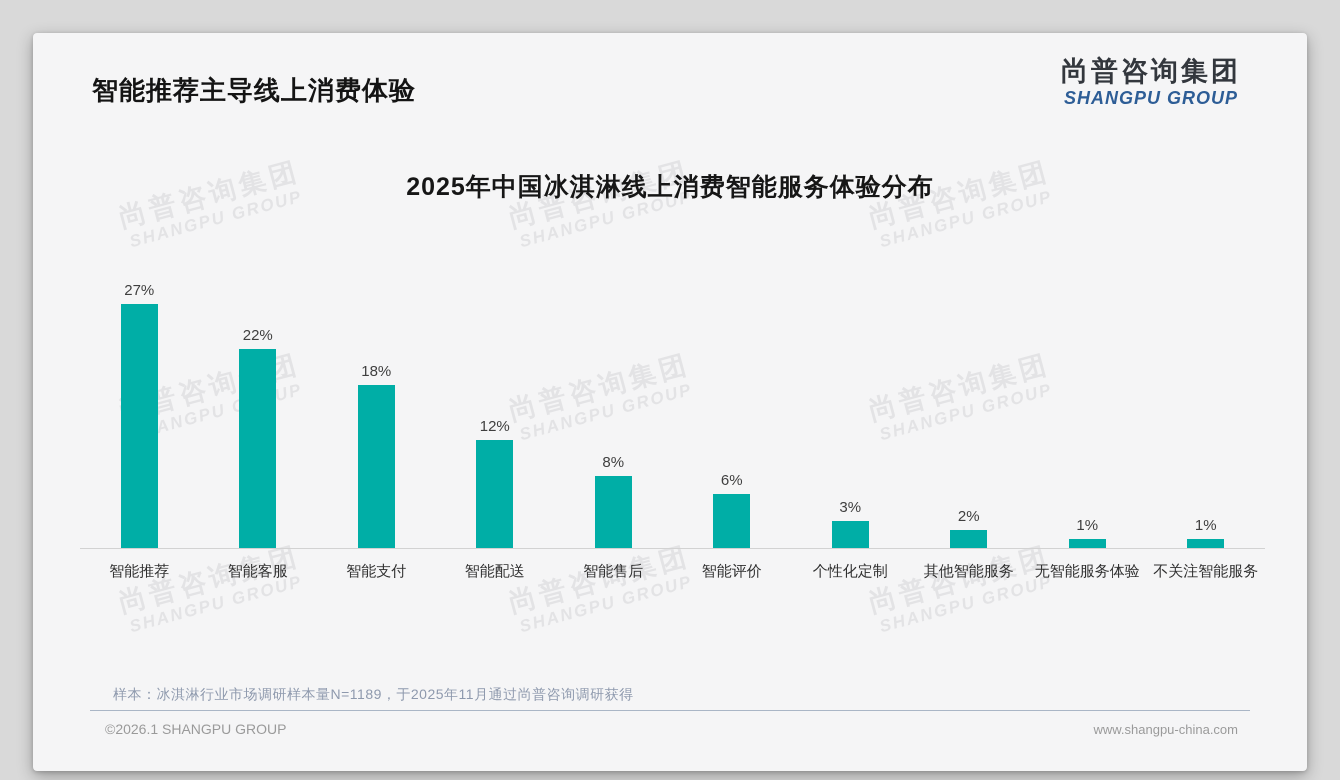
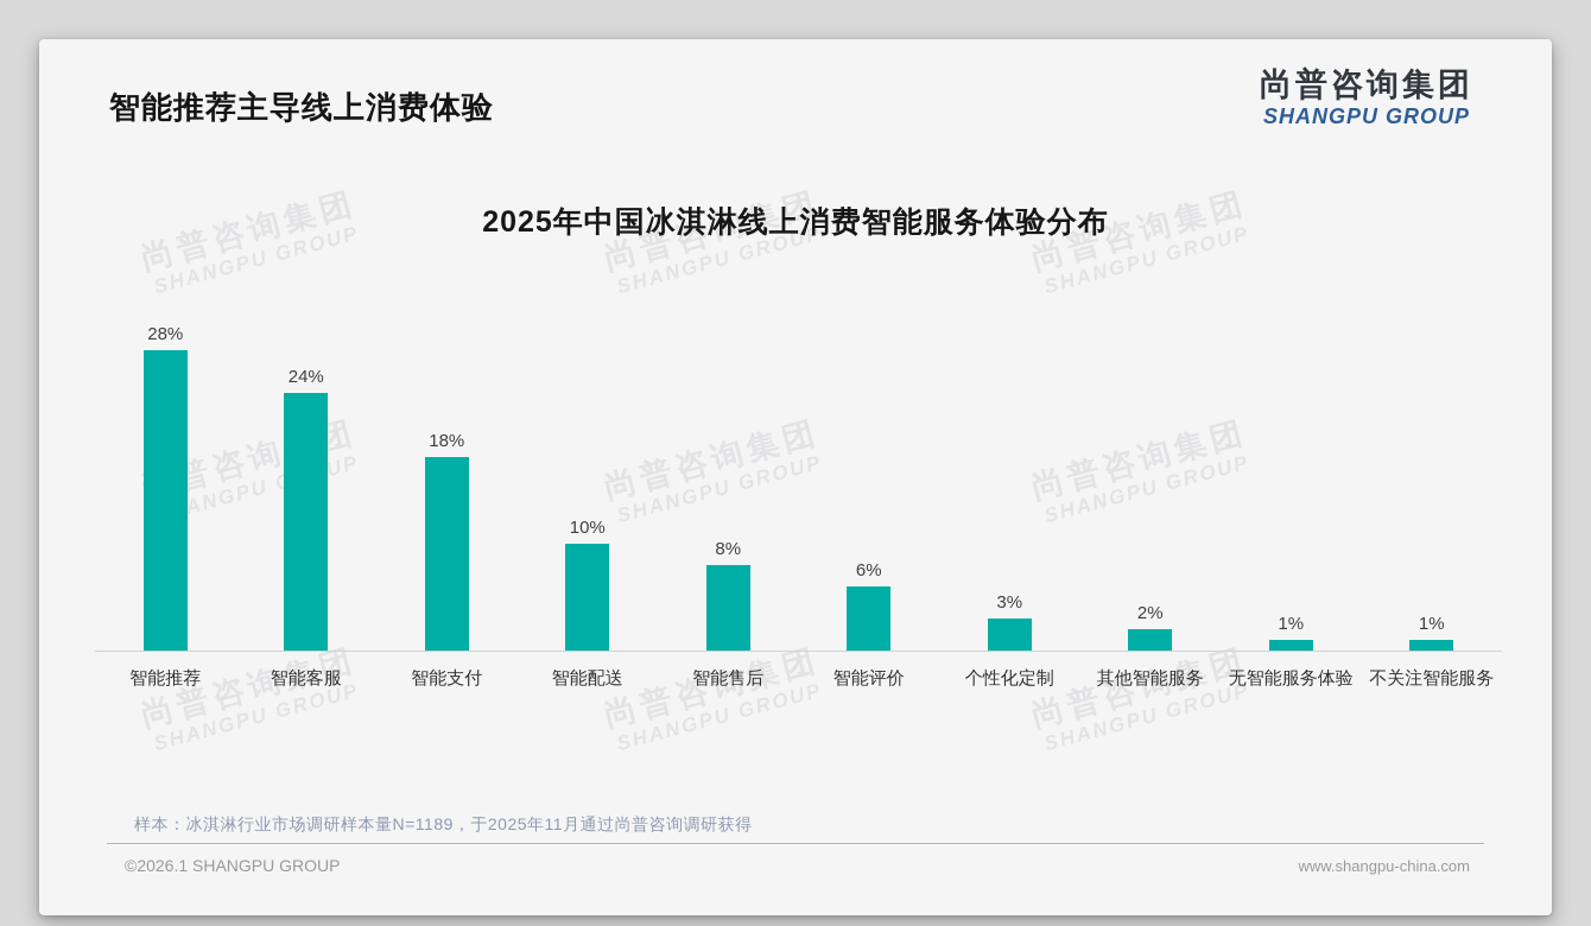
智能推荐: 27% -> 28%
智能客服: 22% -> 24%
智能配送: 12% -> 10%
